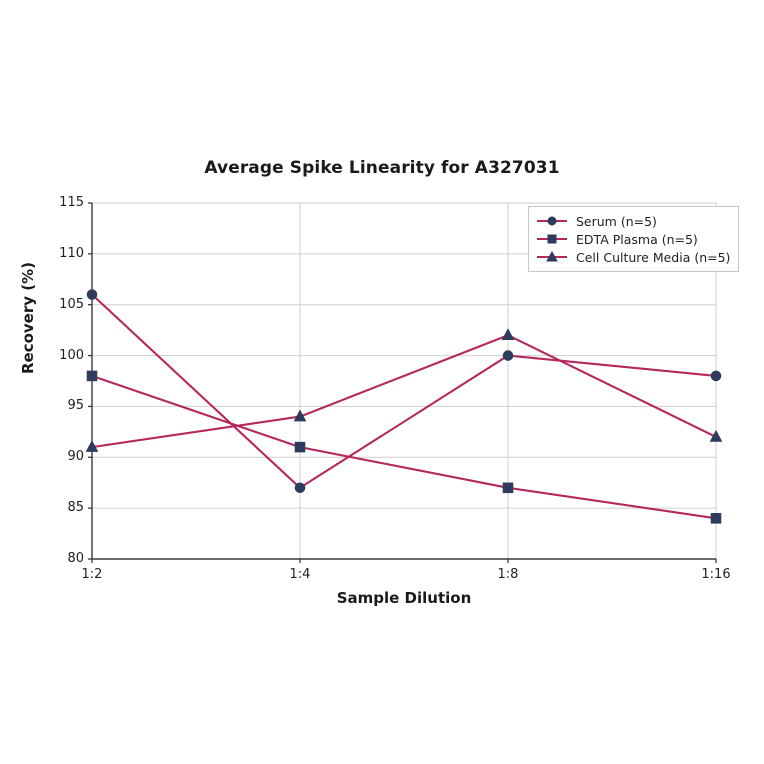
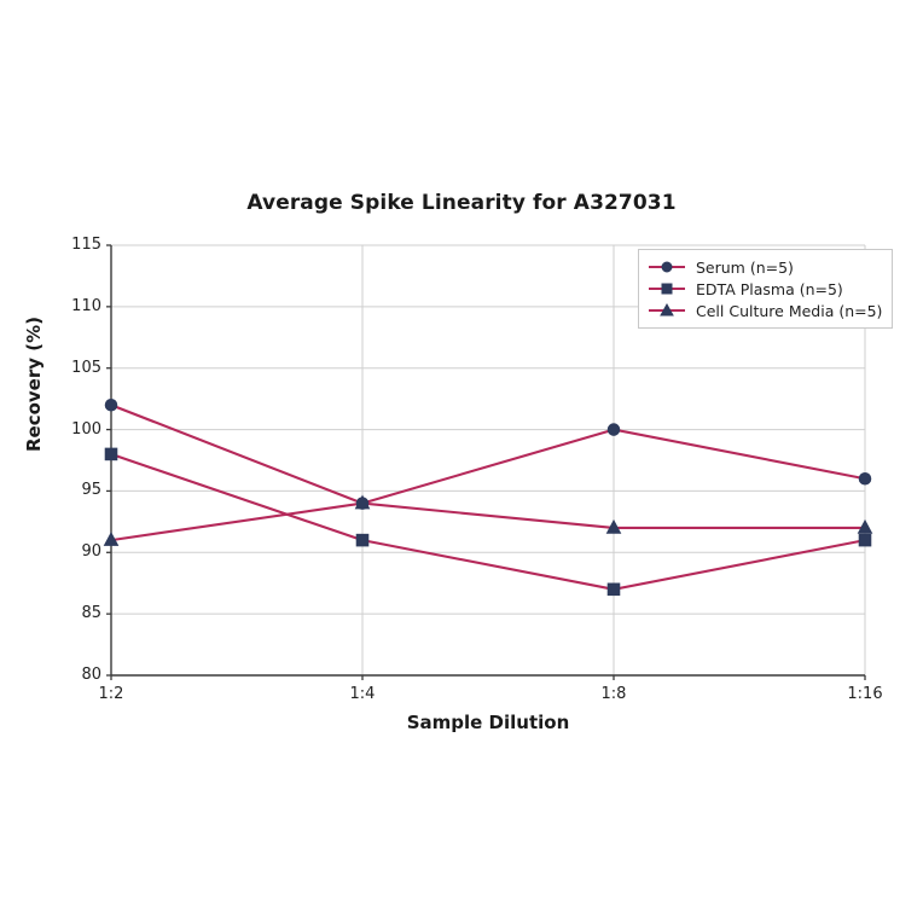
Serum (n=5)/1:2: 106 -> 102
Serum (n=5)/1:4: 87 -> 94
Cell Culture Media (n=5)/1:8: 102 -> 92
Serum (n=5)/1:16: 98 -> 96
EDTA Plasma (n=5)/1:16: 84 -> 91
